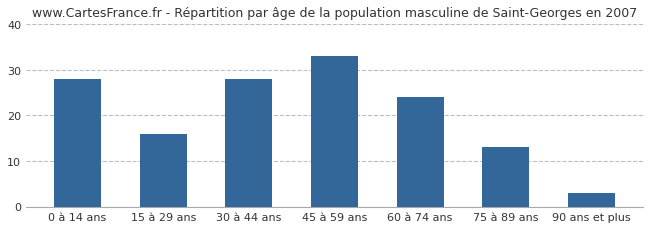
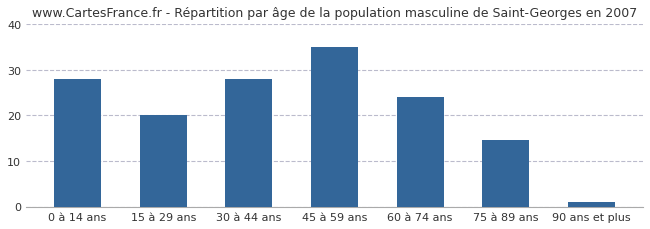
15 à 29 ans: 16.0 -> 20.0
45 à 59 ans: 33.0 -> 35.0
75 à 89 ans: 13.0 -> 14.5
90 ans et plus: 3.0 -> 1.0
